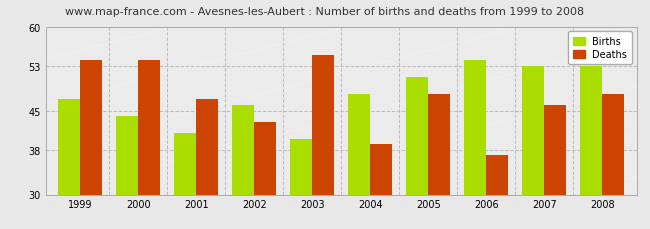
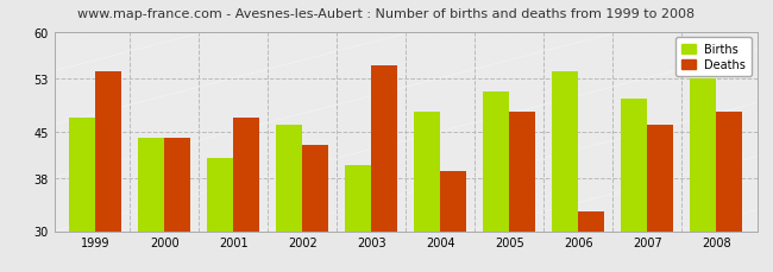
Deaths/2000: 54 -> 44
Deaths/2006: 37 -> 33
Births/2007: 53 -> 50
